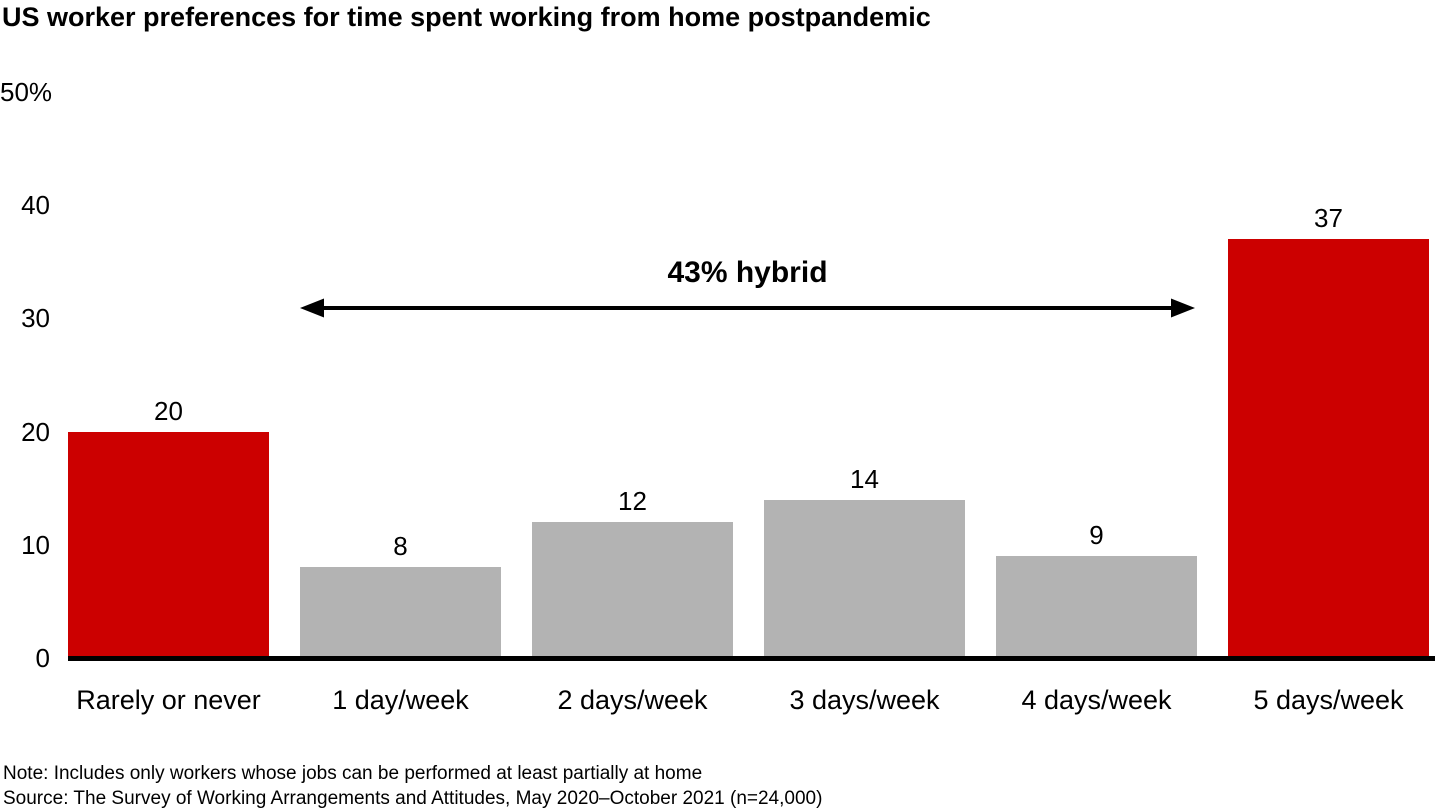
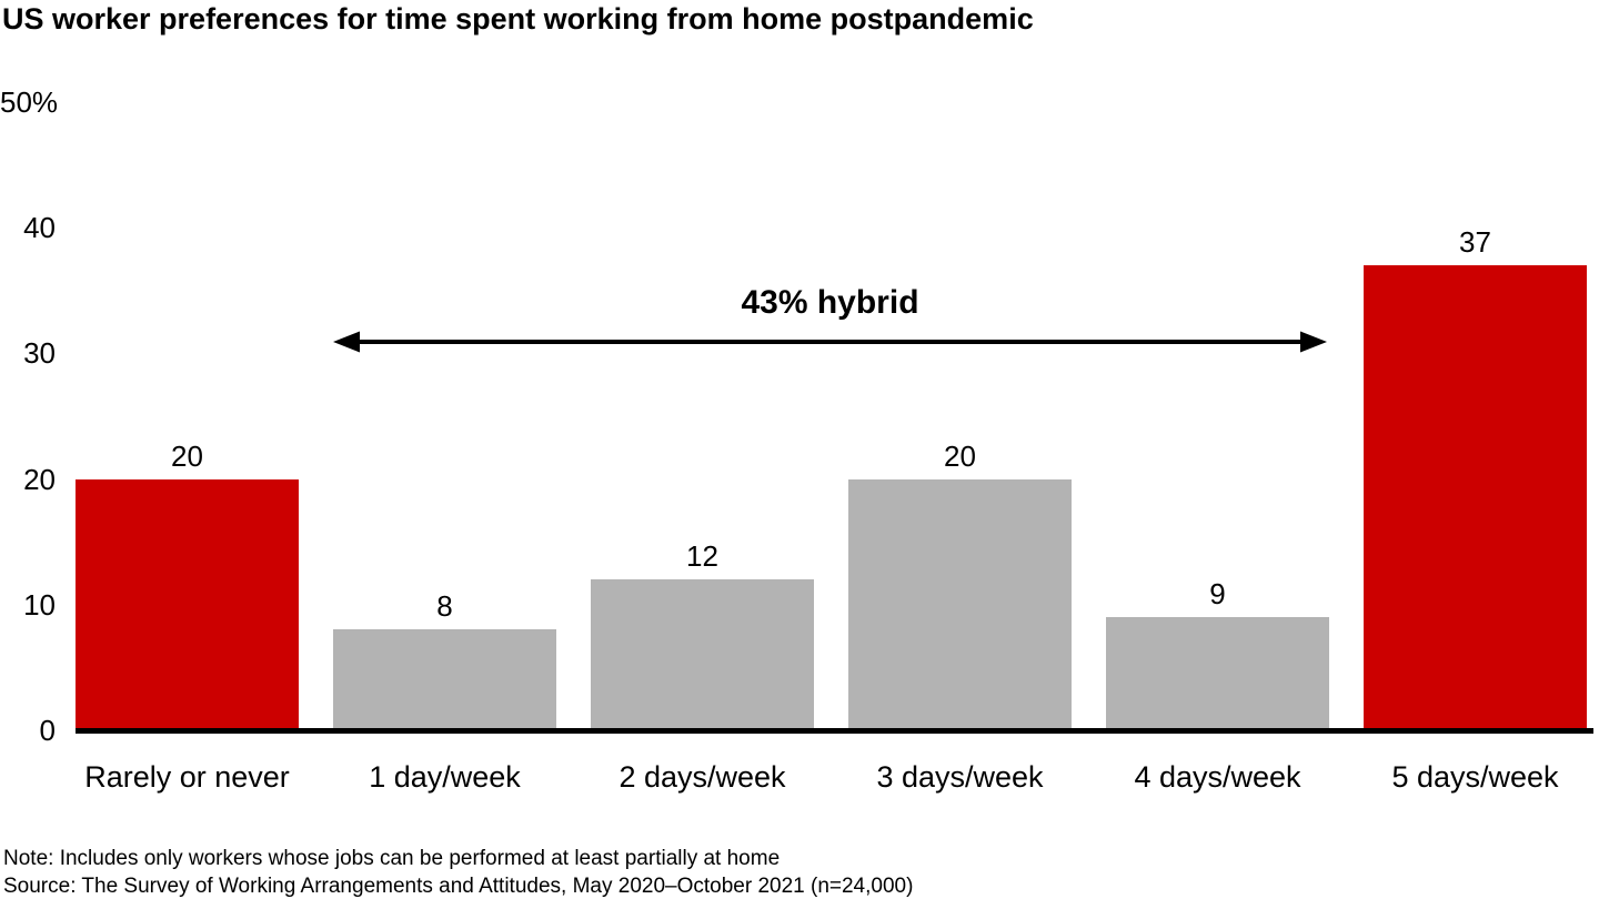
3 days/week: 14 -> 20
